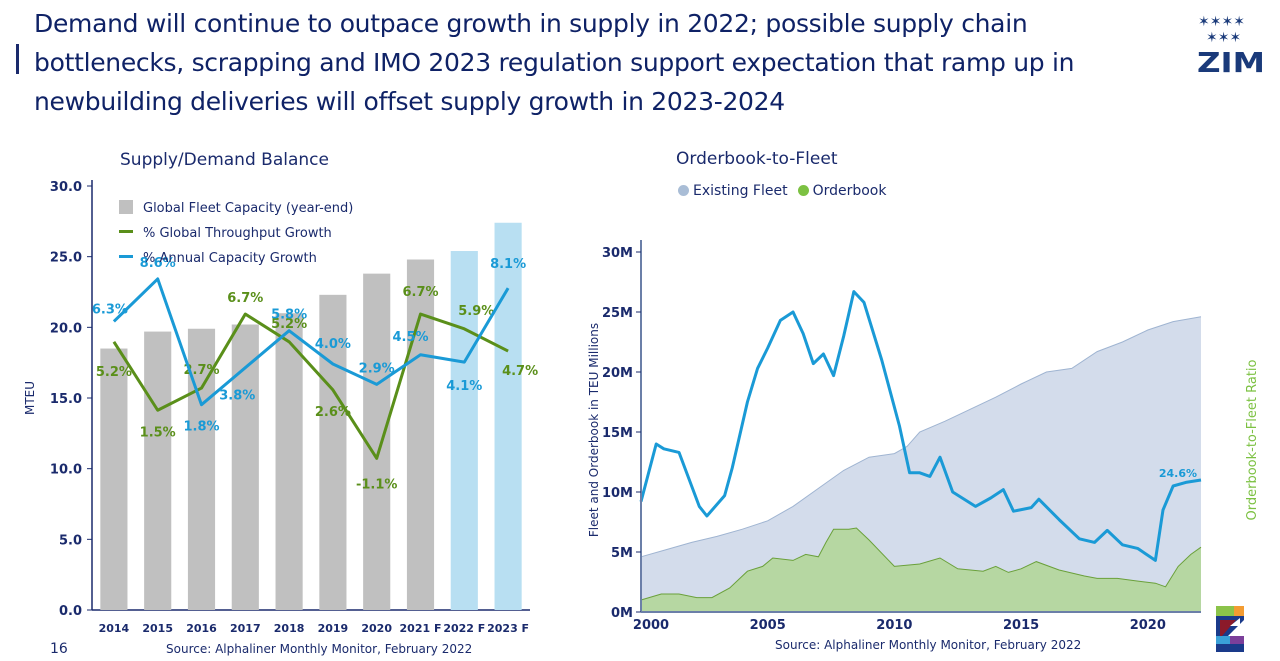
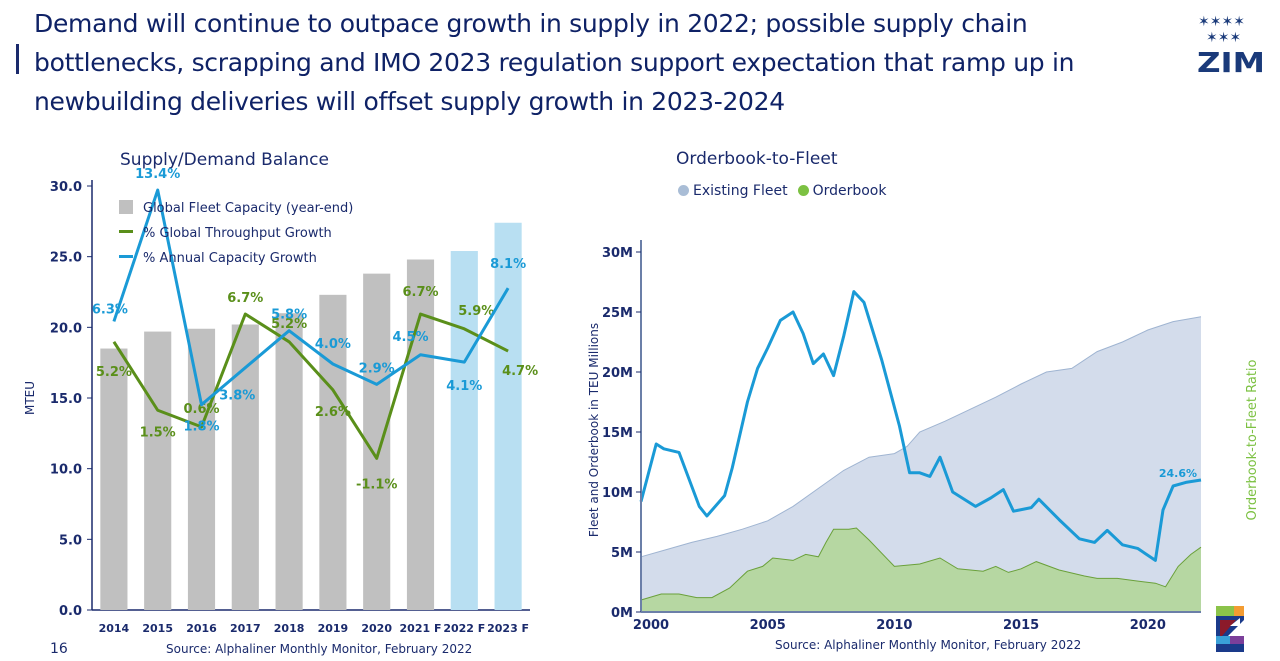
Supply/Demand Balance/% Annual Capacity Growth/2015: 8.6% -> 13.4%
Supply/Demand Balance/% Global Throughput Growth/2016: 2.7% -> 0.6%
